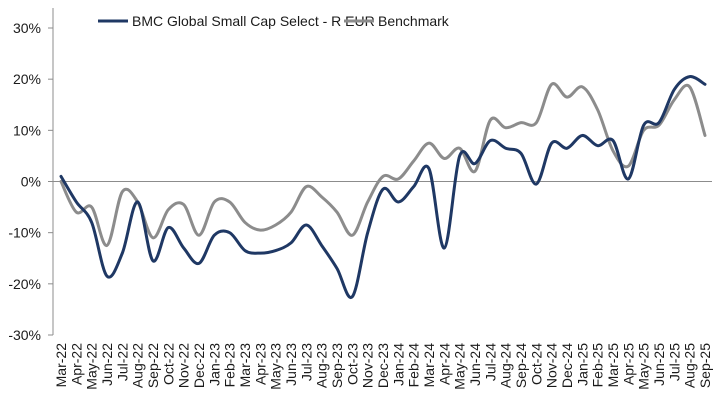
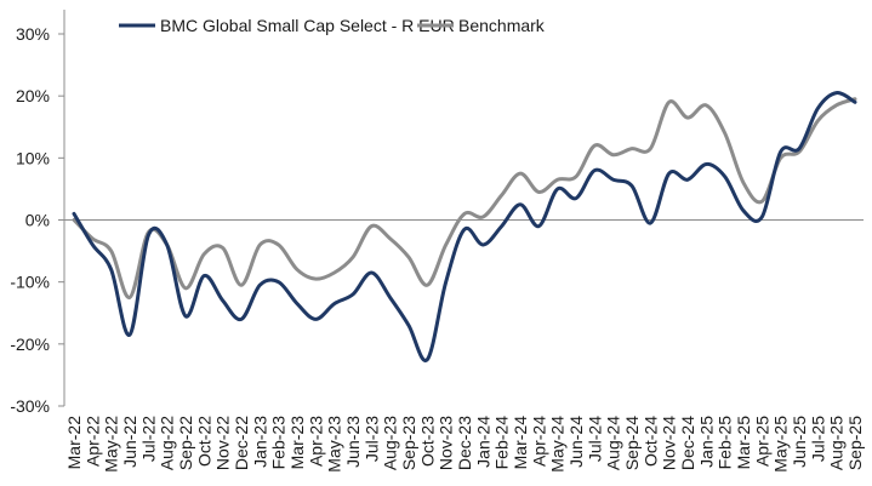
Benchmark/Apr-22: -6% -> -3%
BMC Global Small Cap Select - R EUR/Jul-22: -14% -> -2%
BMC Global Small Cap Select - R EUR/Apr-23: -14% -> -16%
BMC Global Small Cap Select - R EUR/Apr-24: -13% -> -1%
Benchmark/Jun-24: 2% -> 7%
BMC Global Small Cap Select - R EUR/Mar-25: 8% -> 2%
Benchmark/Sep-25: 9% -> 20%
